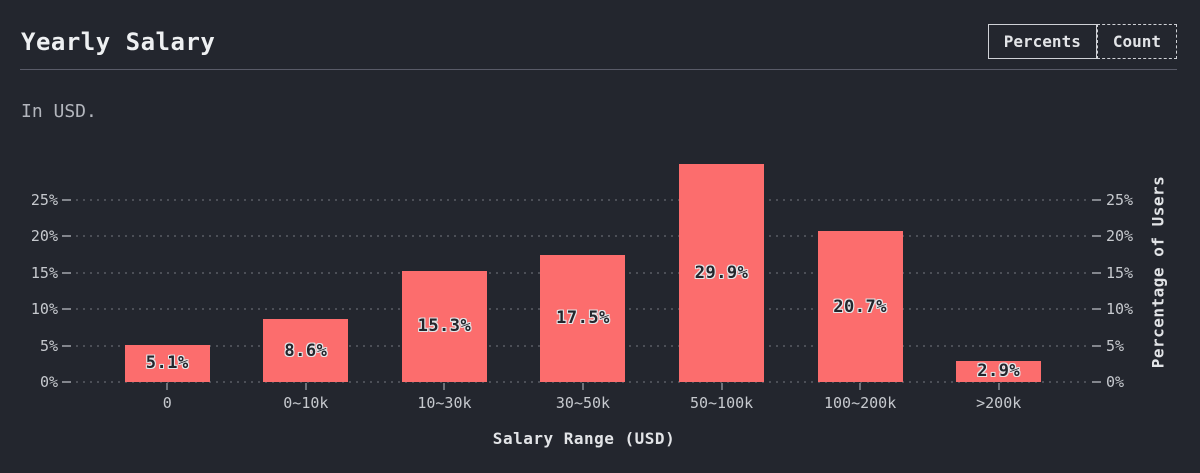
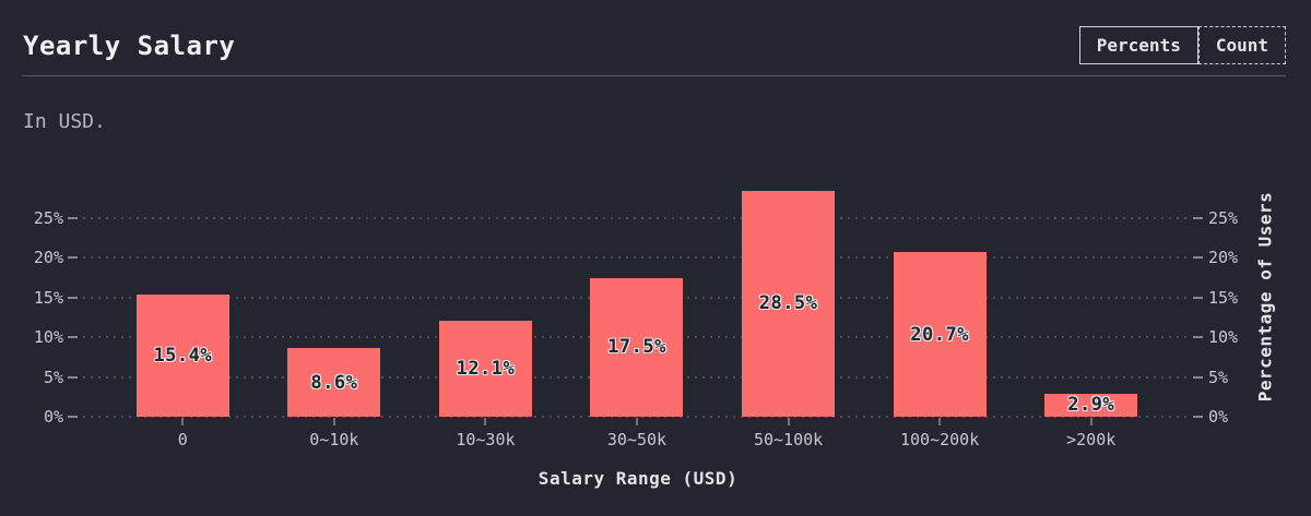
0: 5.1% -> 15.4%
10~30k: 15.3% -> 12.1%
50~100k: 29.9% -> 28.5%
